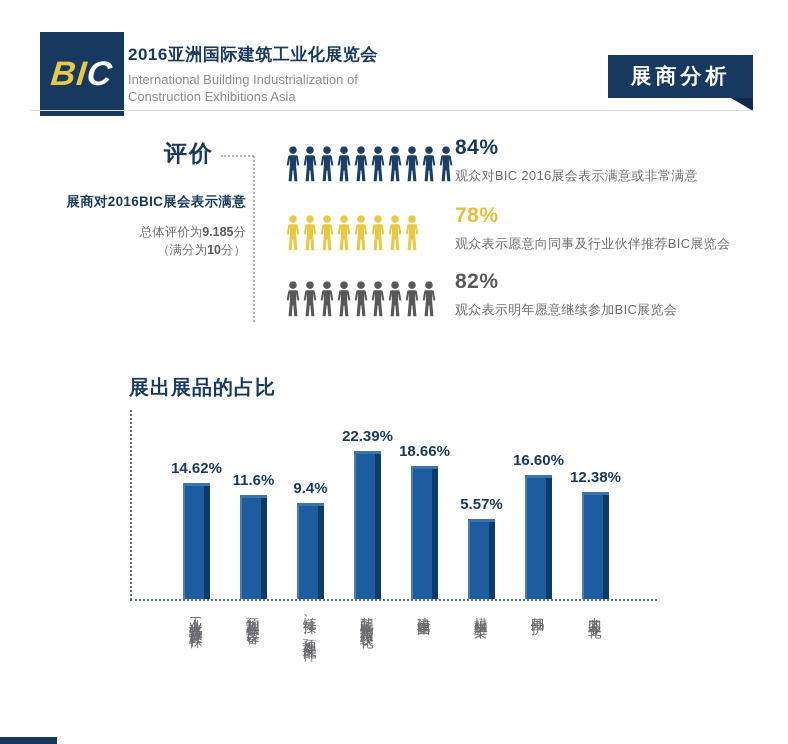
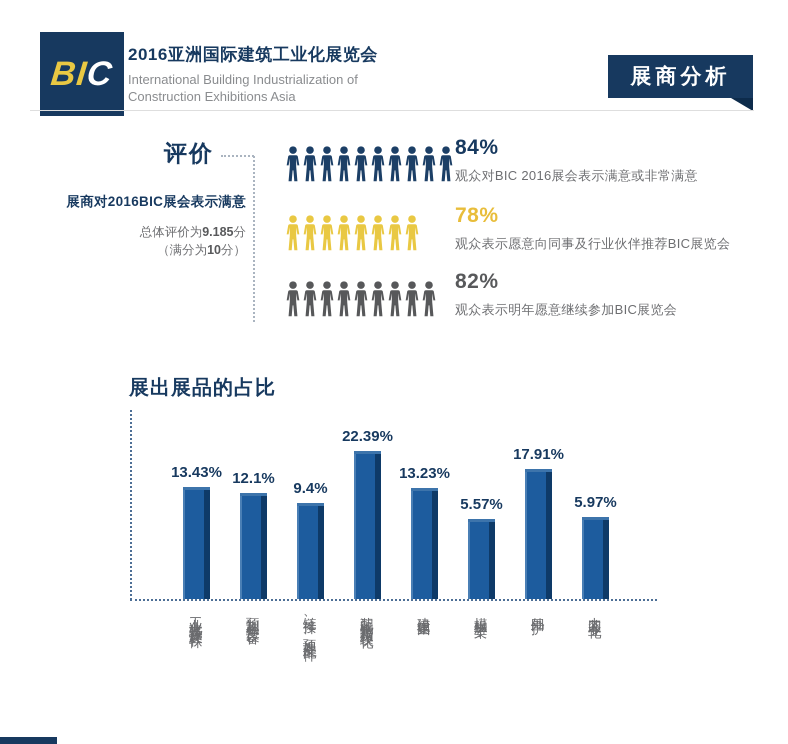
工业化建筑设计及软件: 14.62% -> 13.43%
预制构件生产设备: 11.6% -> 12.1%
建设集团: 18.66% -> 13.23%
外围护: 16.60% -> 17.91%
内装工业化: 12.38% -> 5.97%
